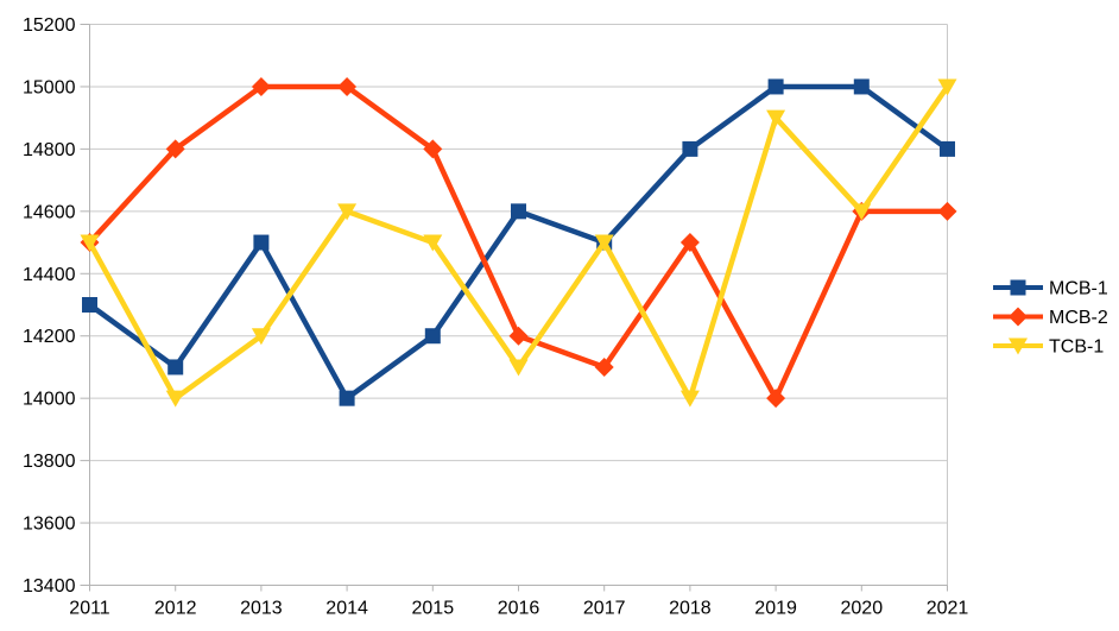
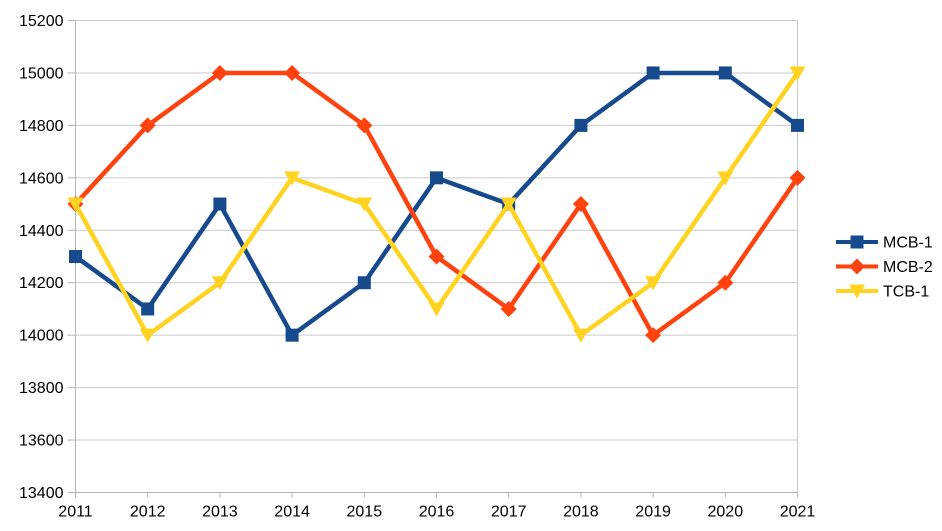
MCB-2/2016: 14200 -> 14300
TCB-1/2019: 14900 -> 14200
MCB-2/2020: 14600 -> 14200
